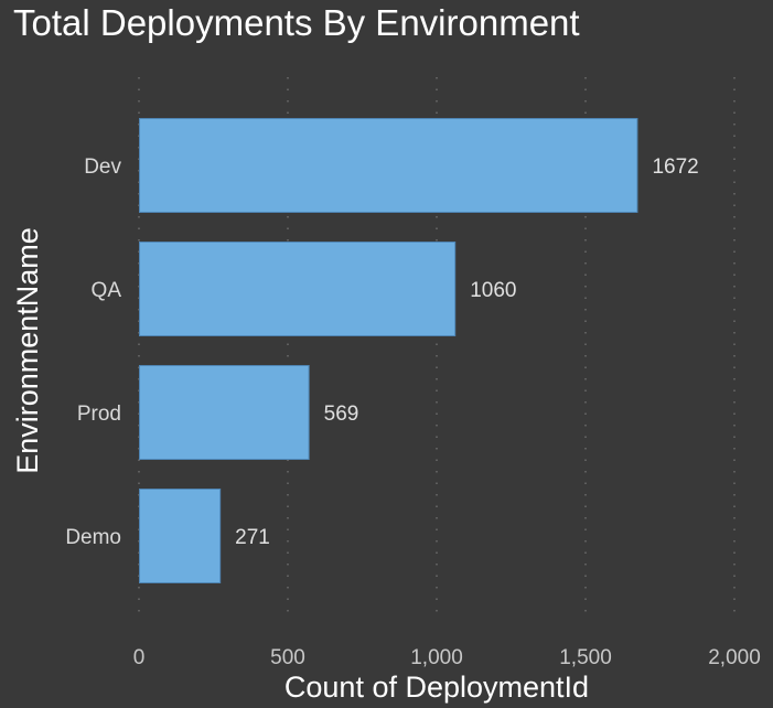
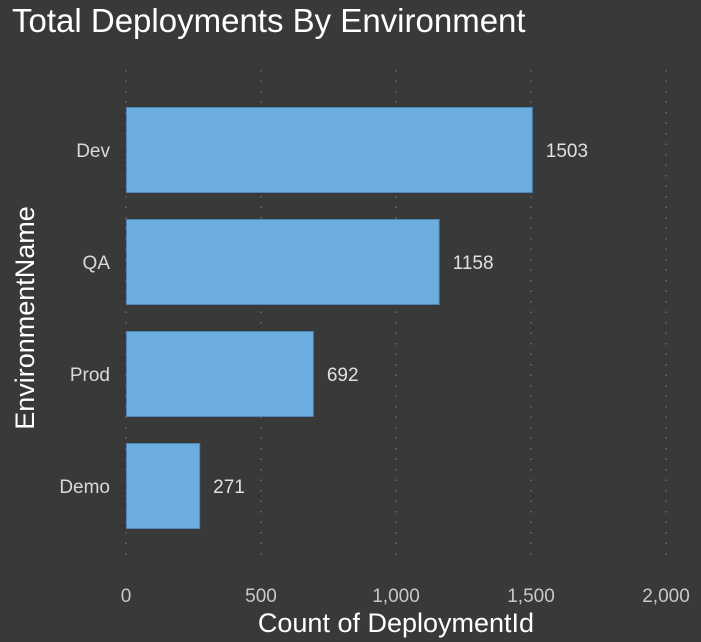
Dev: 1672 -> 1503
QA: 1060 -> 1158
Prod: 569 -> 692
